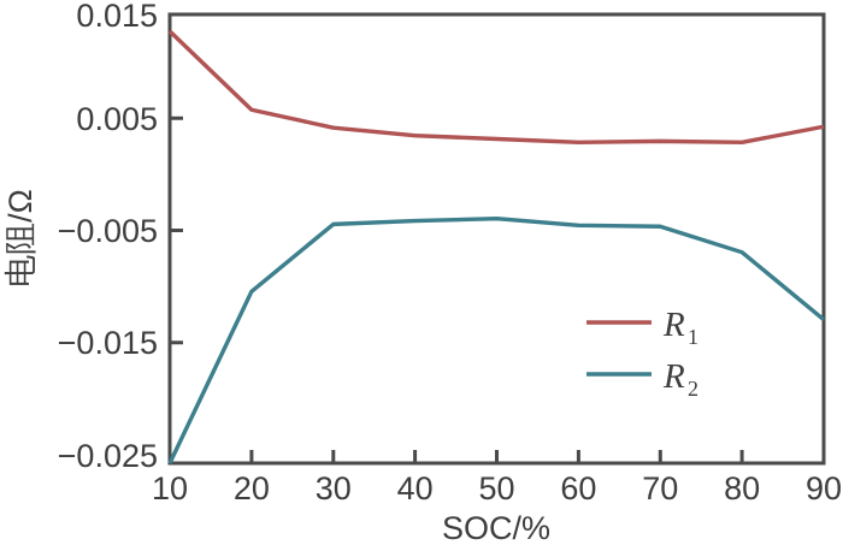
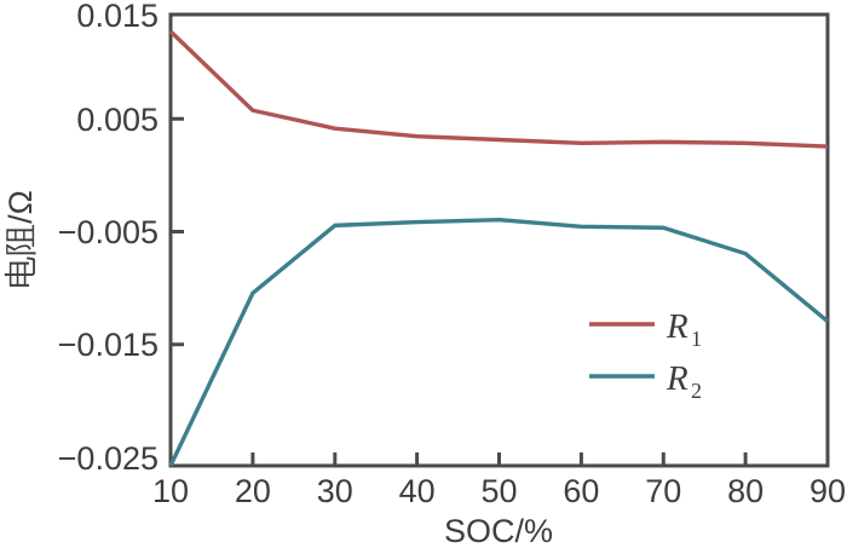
R1/90: 0.005 -> 0.003
